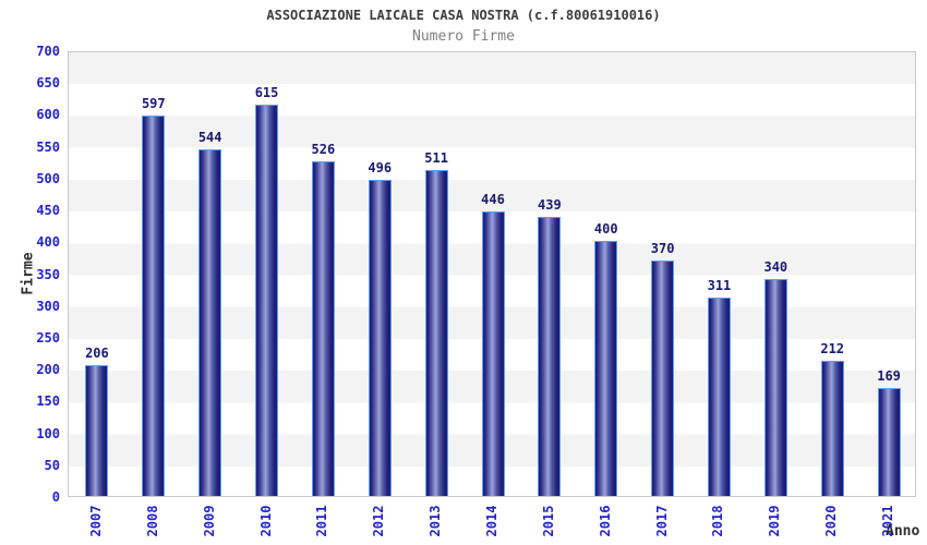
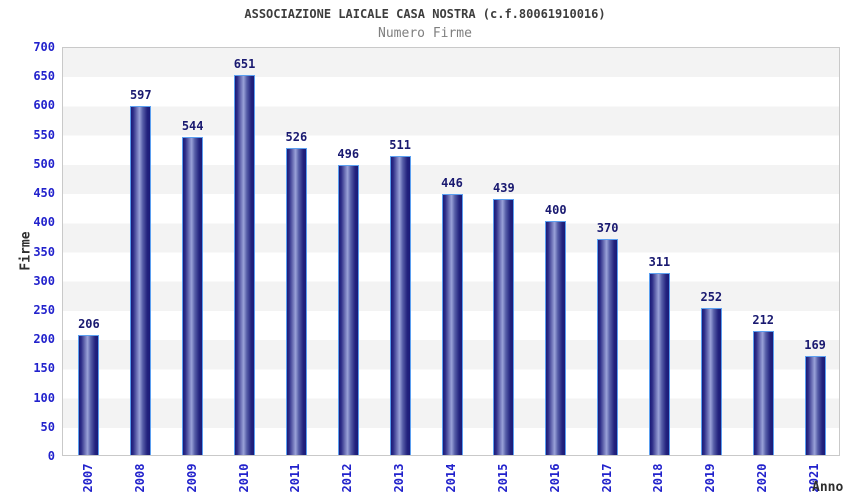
2010: 615 -> 651
2019: 340 -> 252
